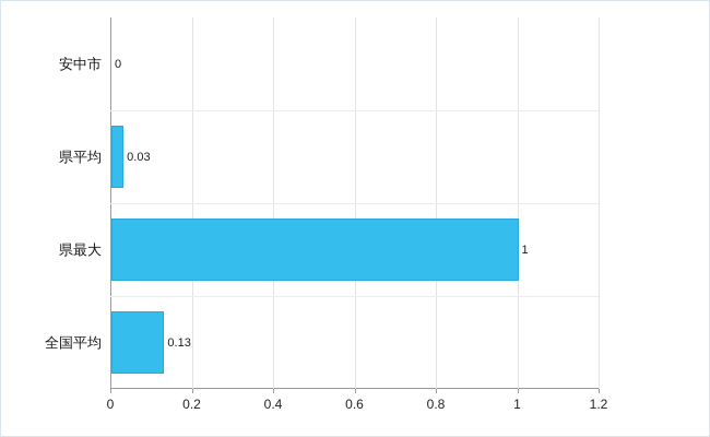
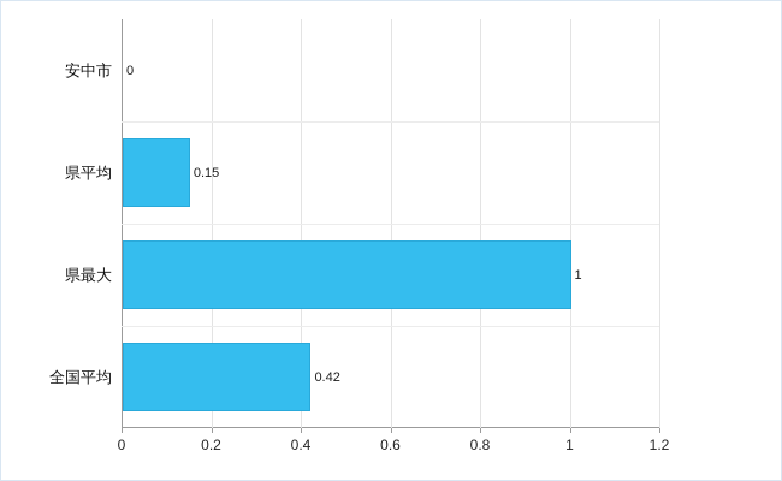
県平均: 0.03 -> 0.15
全国平均: 0.13 -> 0.42
